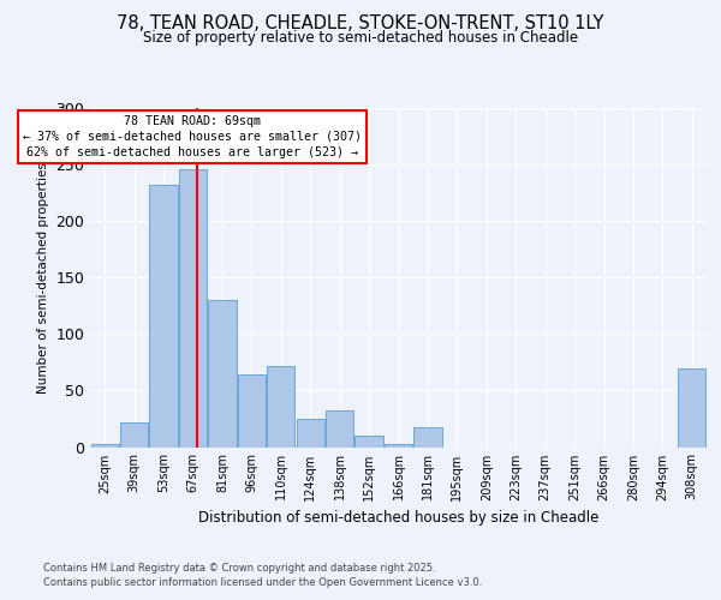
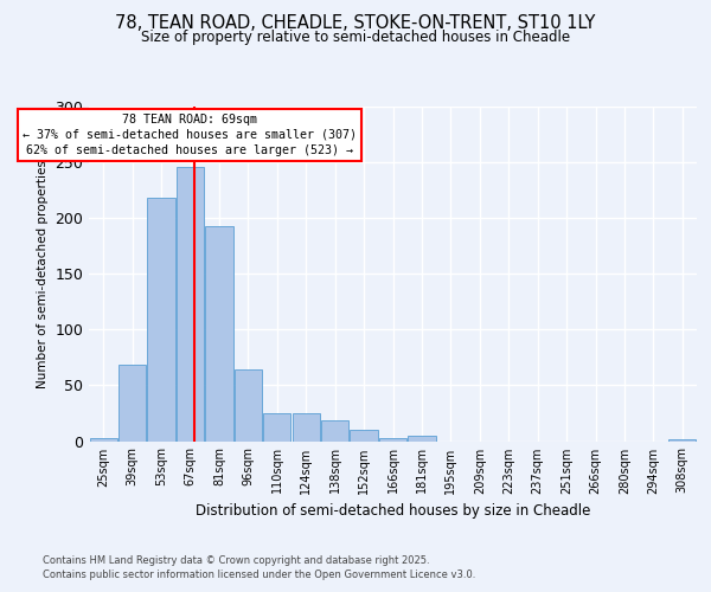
39sqm: 22 -> 68
53sqm: 232 -> 218
81sqm: 130 -> 193
110sqm: 72 -> 25
138sqm: 32 -> 19
181sqm: 18 -> 5
308sqm: 70 -> 2
